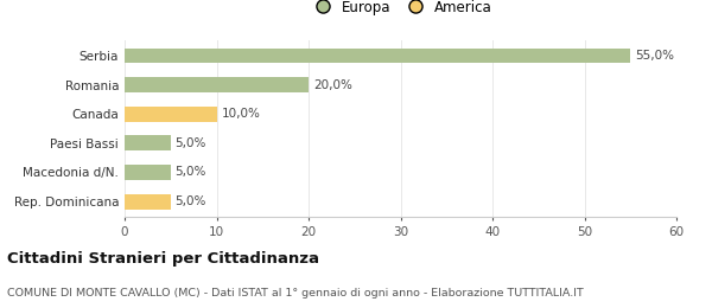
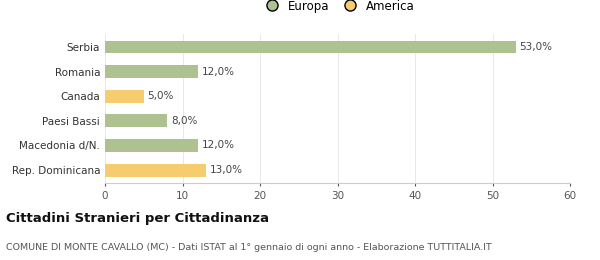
Serbia: 55,0% -> 53,0%
Romania: 20,0% -> 12,0%
Canada: 10,0% -> 5,0%
Paesi Bassi: 5,0% -> 8,0%
Macedonia d/N.: 5,0% -> 12,0%
Rep. Dominicana: 5,0% -> 13,0%
